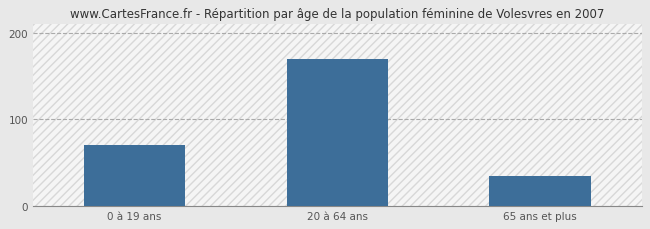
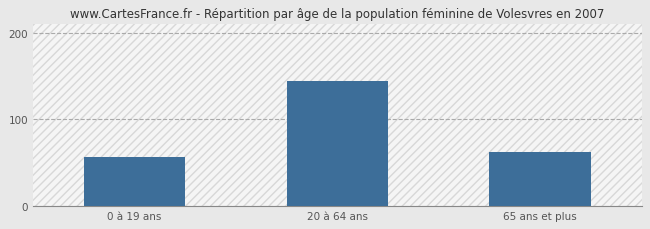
0 à 19 ans: 70 -> 56
20 à 64 ans: 170 -> 144
65 ans et plus: 35 -> 62
